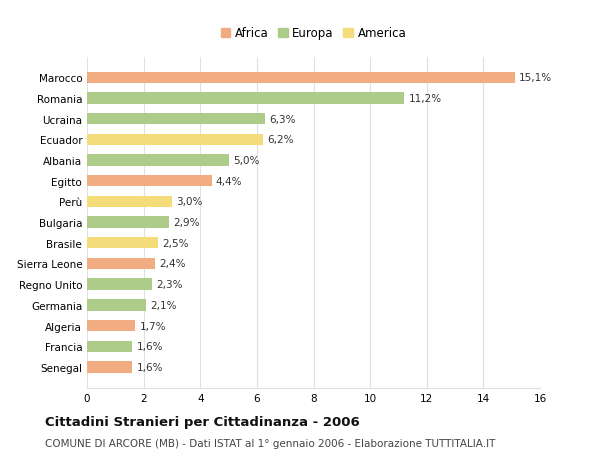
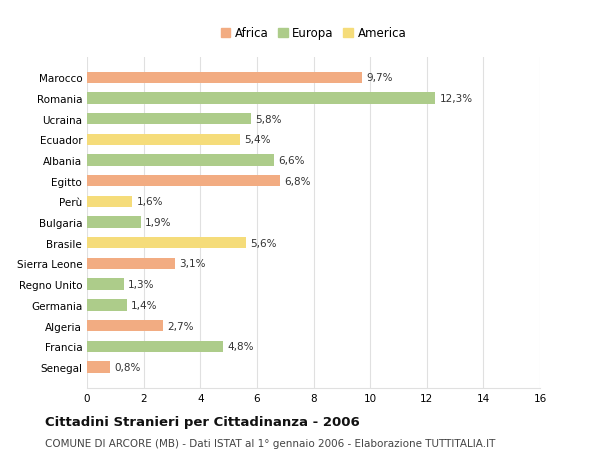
Marocco: 15,1% -> 9,7%
Romania: 11,2% -> 12,3%
Ucraina: 6,3% -> 5,8%
Ecuador: 6,2% -> 5,4%
Albania: 5,0% -> 6,6%
Egitto: 4,4% -> 6,8%
Perù: 3,0% -> 1,6%
Bulgaria: 2,9% -> 1,9%
Brasile: 2,5% -> 5,6%
Sierra Leone: 2,4% -> 3,1%
Regno Unito: 2,3% -> 1,3%
Germania: 2,1% -> 1,4%
Algeria: 1,7% -> 2,7%
Francia: 1,6% -> 4,8%
Senegal: 1,6% -> 0,8%
